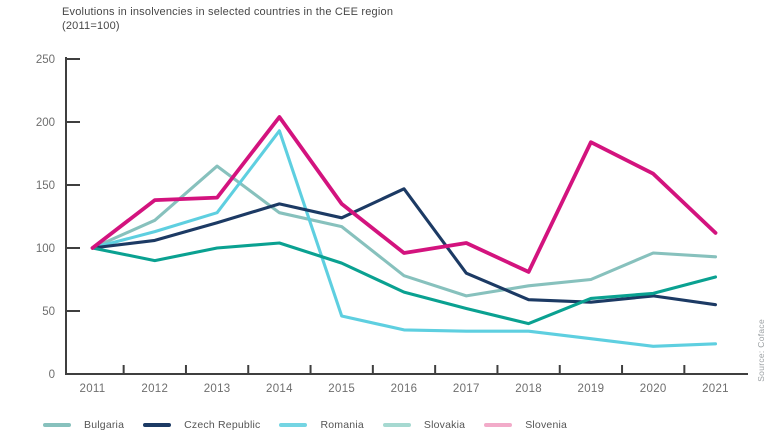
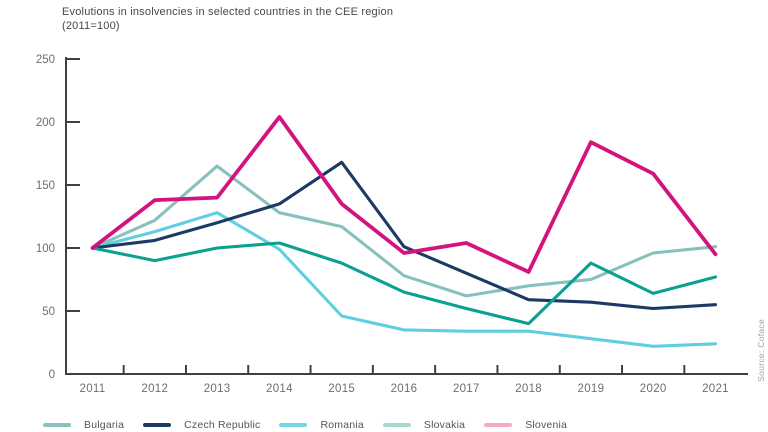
Romania/2014: 193 -> 99
Czech Republic/2015: 124 -> 168
Czech Republic/2016: 147 -> 101
Slovakia/2019: 60 -> 88
Czech Republic/2020: 62 -> 52
Bulgaria/2021: 93 -> 101
Slovenia/2021: 112 -> 95
